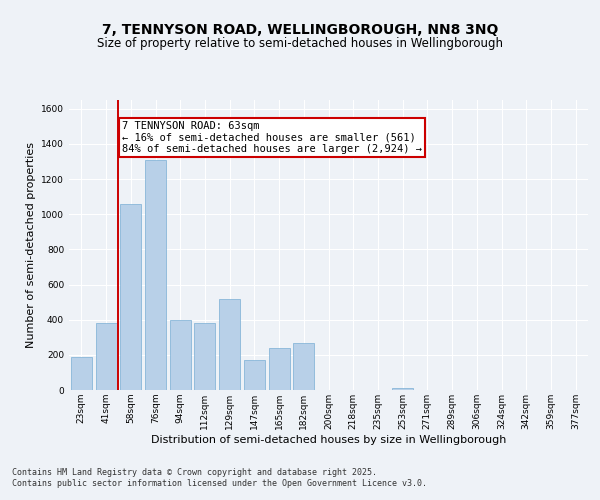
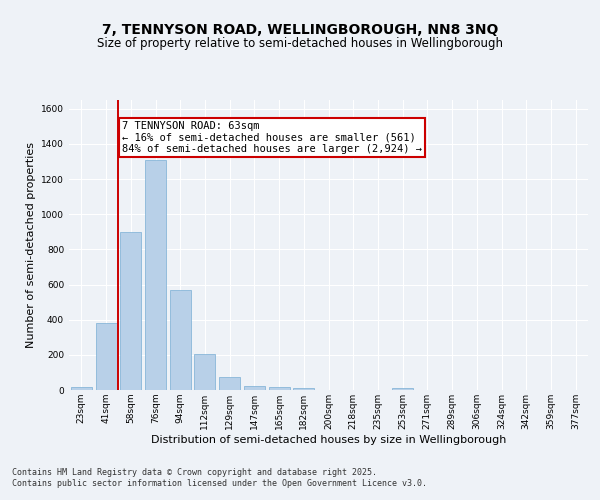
23sqm: 190 -> 20
58sqm: 1060 -> 900
94sqm: 400 -> 570
112sqm: 380 -> 200
129sqm: 520 -> 80
147sqm: 170 -> 20
165sqm: 240 -> 20
182sqm: 270 -> 10
